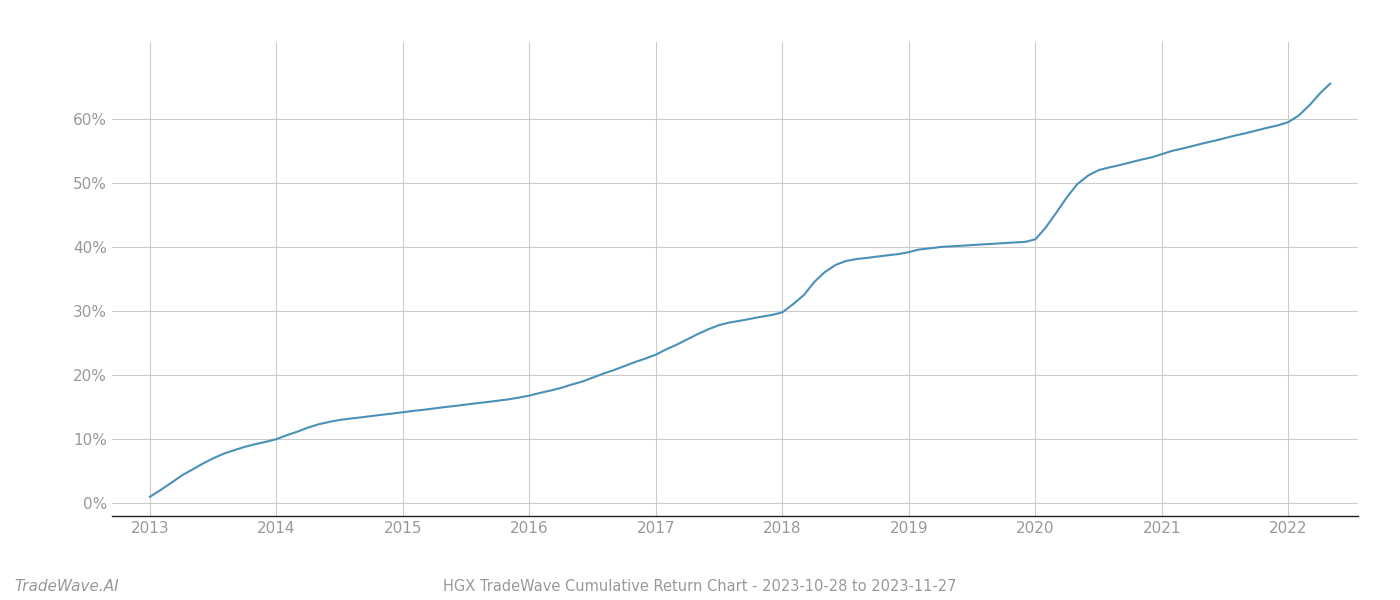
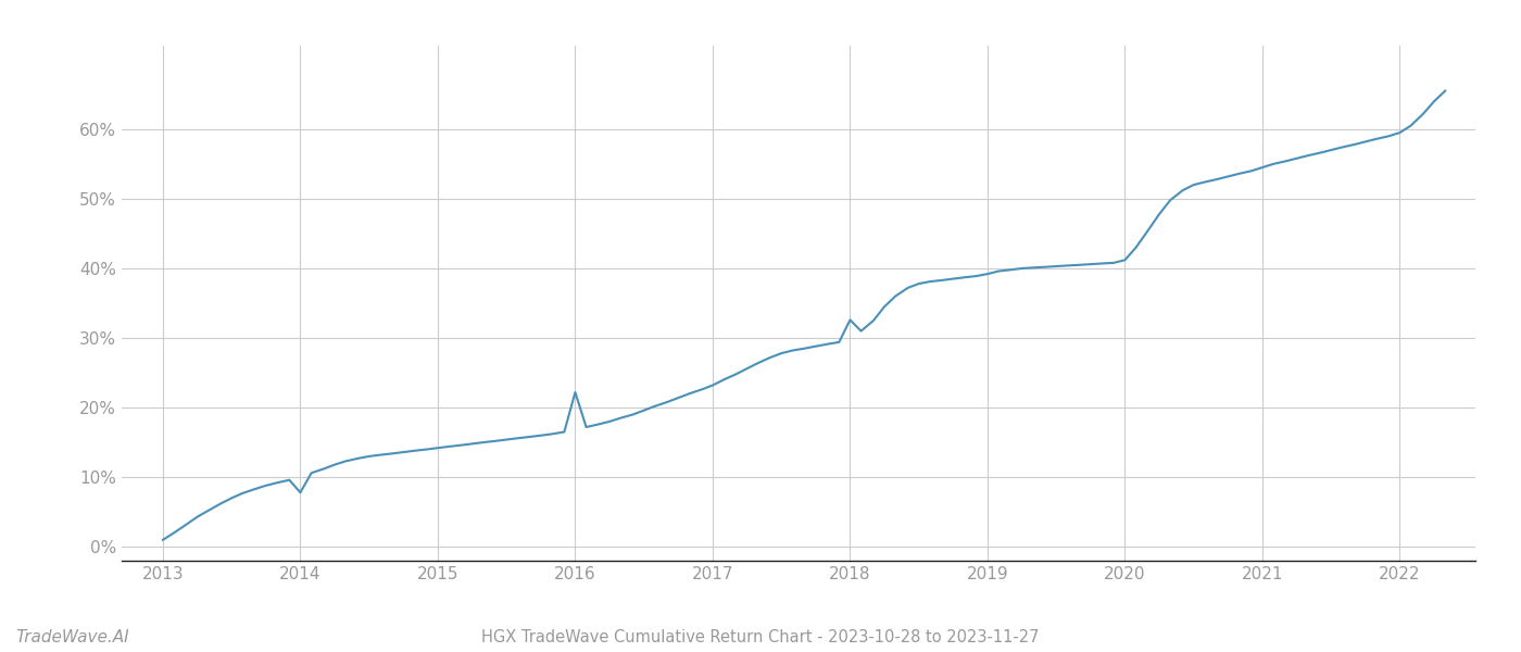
2014: 10.0% -> 7.8%
2016: 16.8% -> 22.2%
2018: 29.8% -> 32.6%
